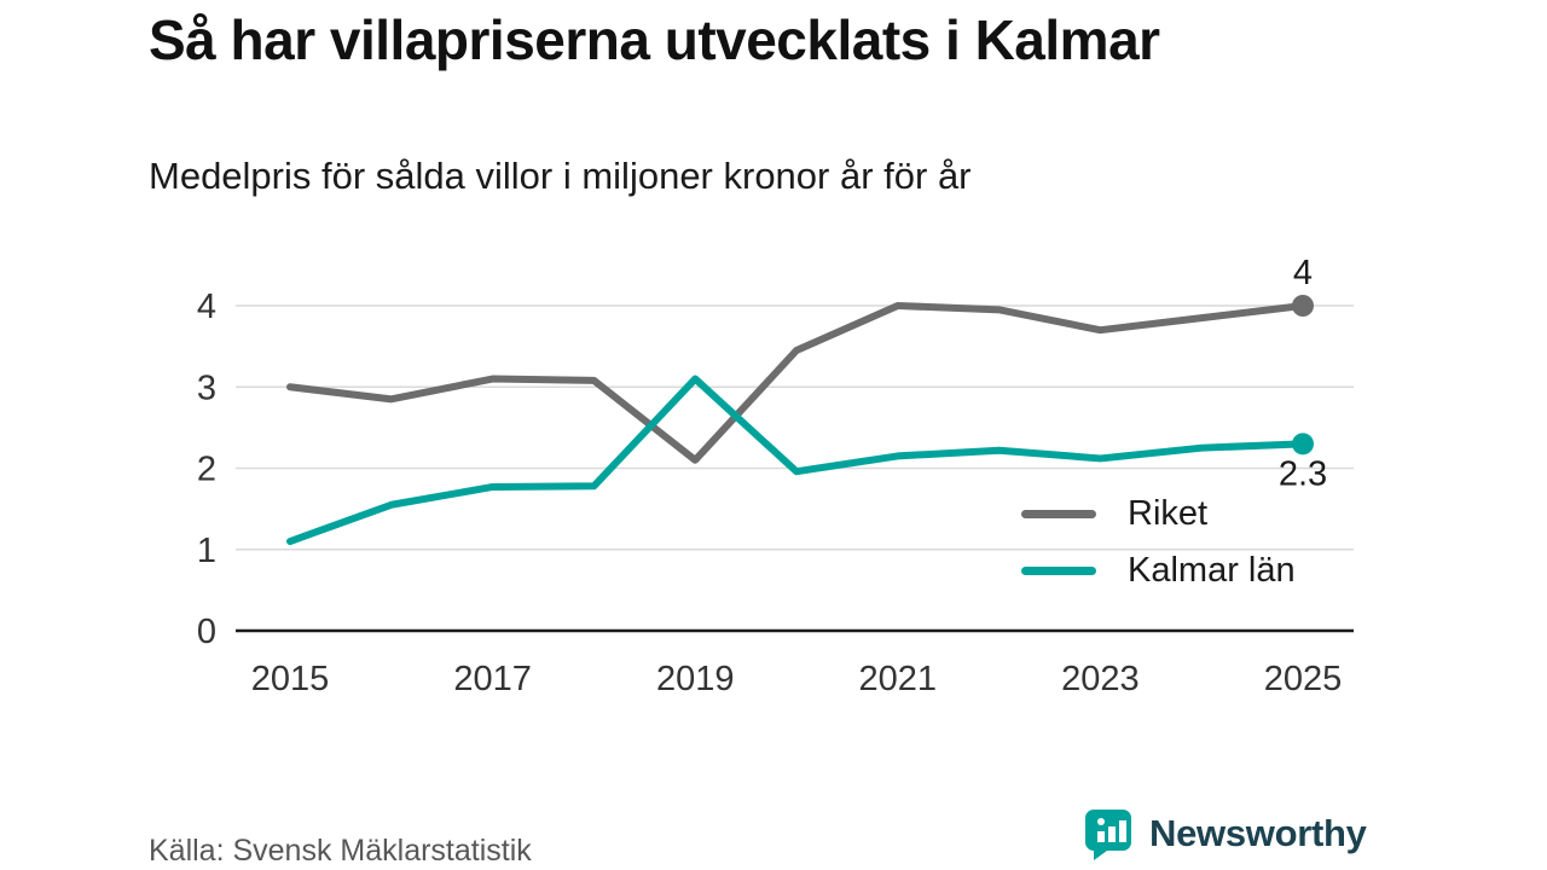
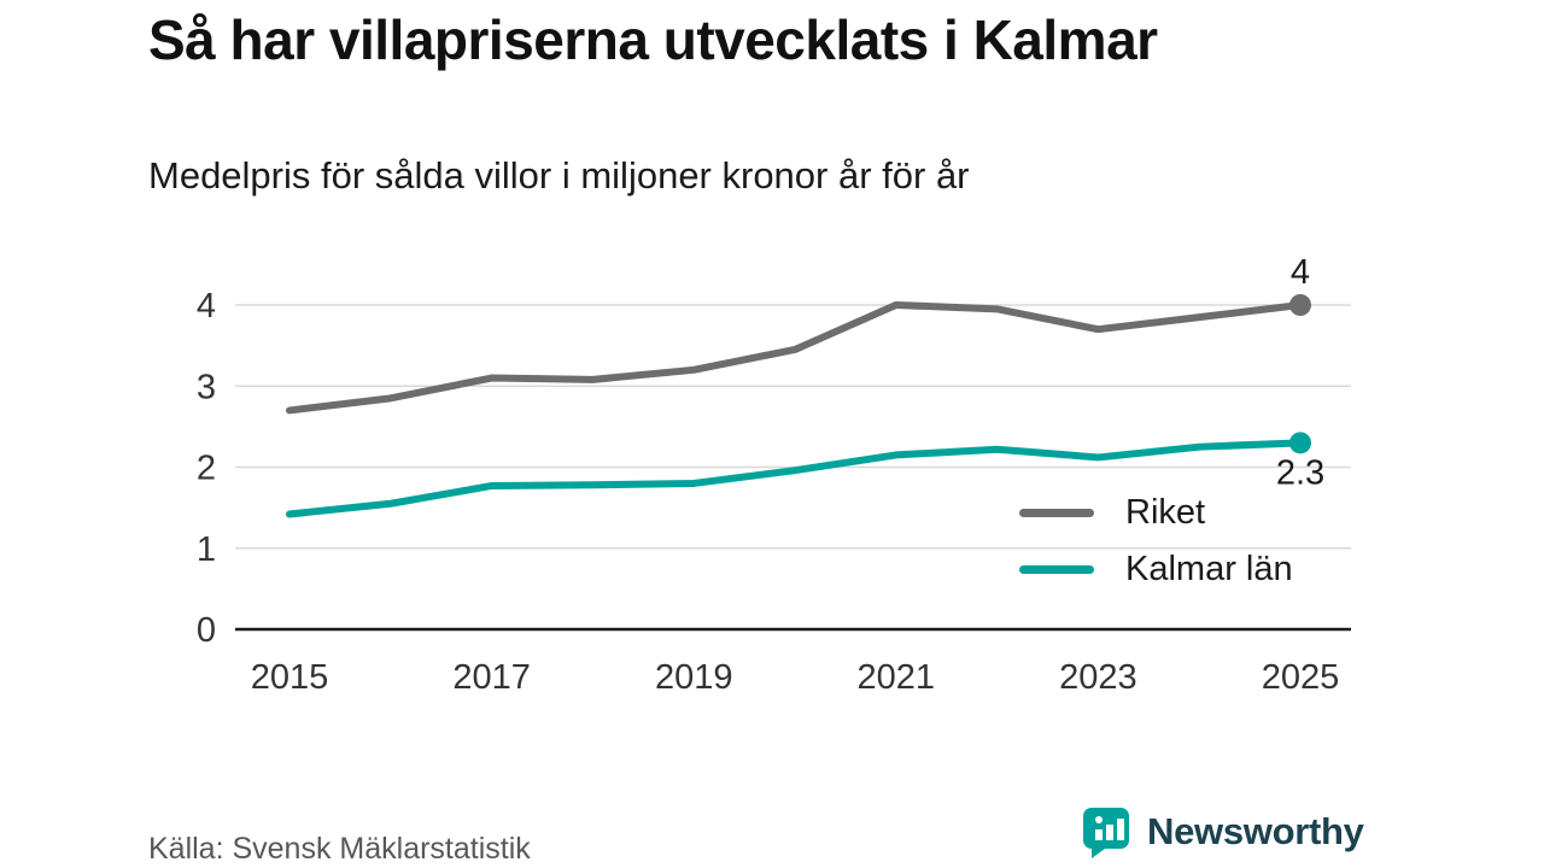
Riket/2015: 3.0 -> 2.7
Kalmar län/2015: 1.1 -> 1.4
Riket/2019: 2.1 -> 3.2
Kalmar län/2019: 3.1 -> 1.8
